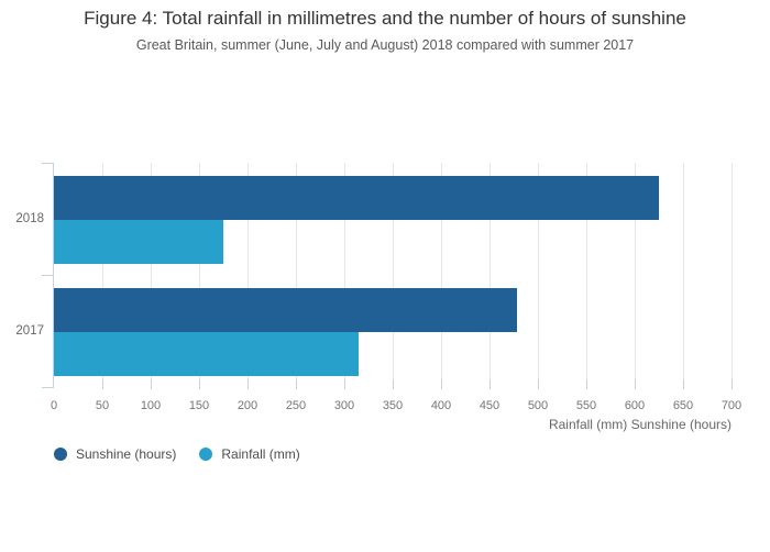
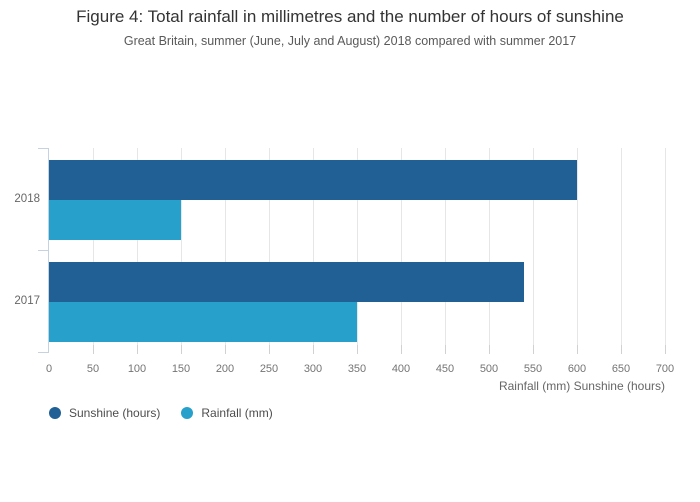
Sunshine (hours)/2018: 620 -> 600
Rainfall (mm)/2018: 180 -> 150
Sunshine (hours)/2017: 480 -> 540
Rainfall (mm)/2017: 320 -> 350
